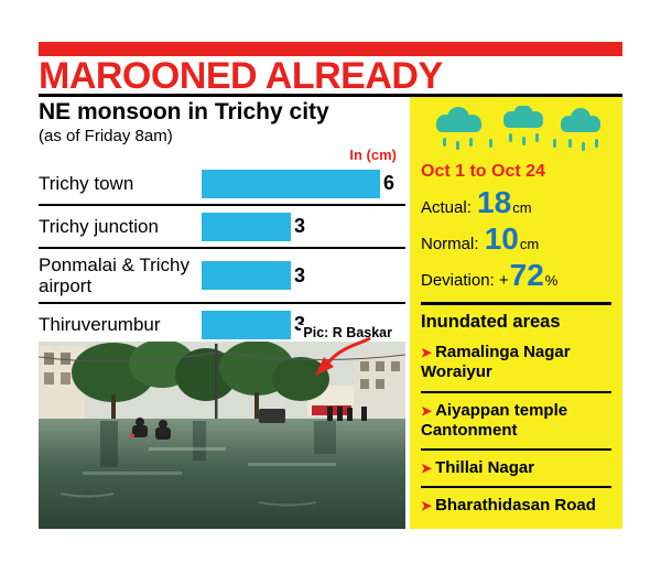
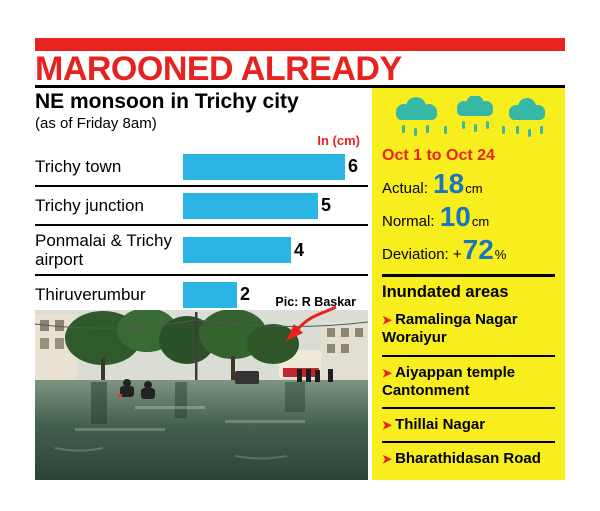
Trichy junction: 3 -> 5
Ponmalai & Trichy airport: 3 -> 4
Thiruverumbur: 3 -> 2
